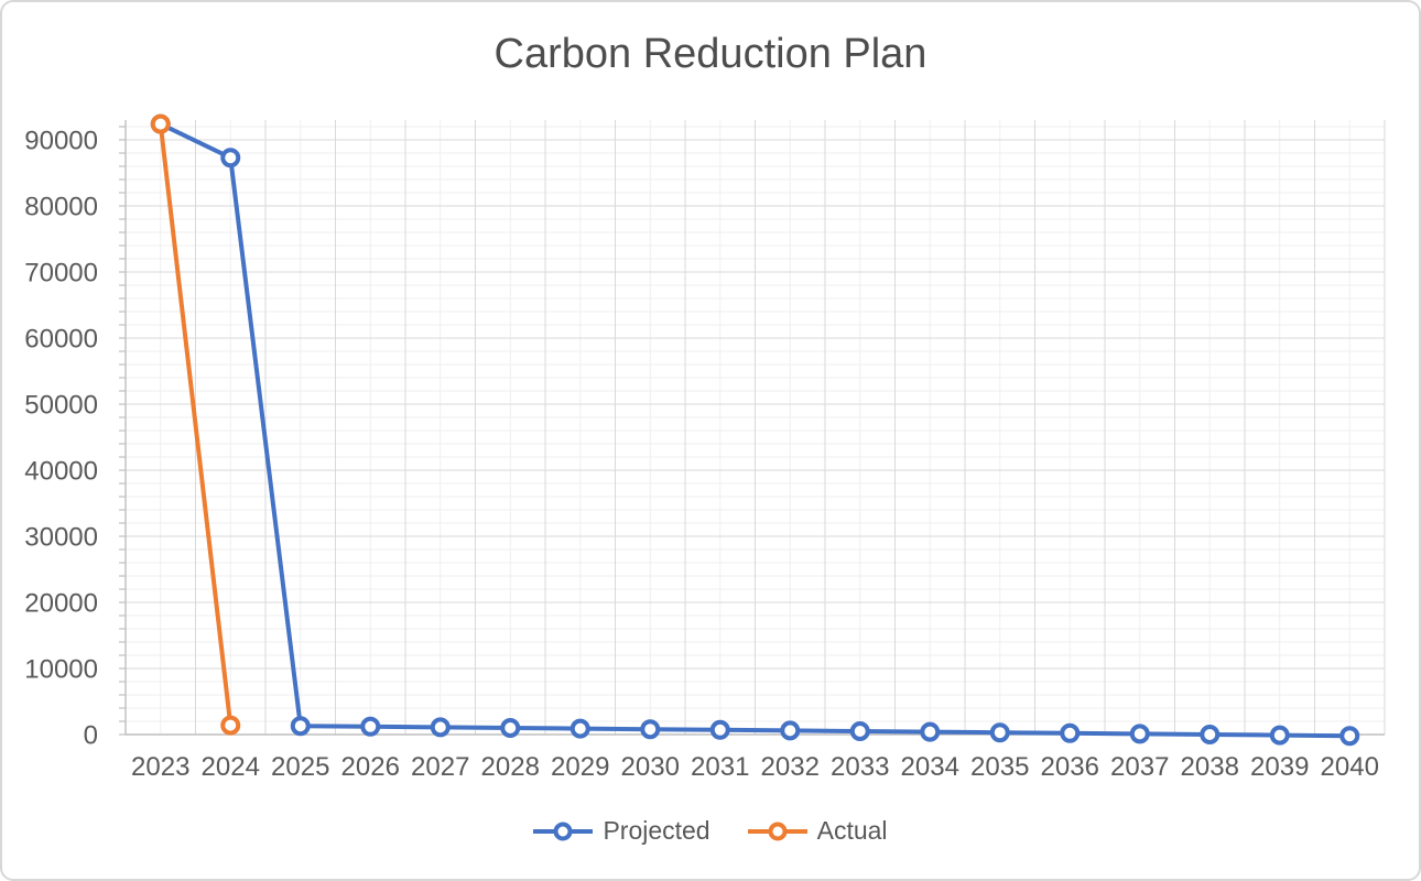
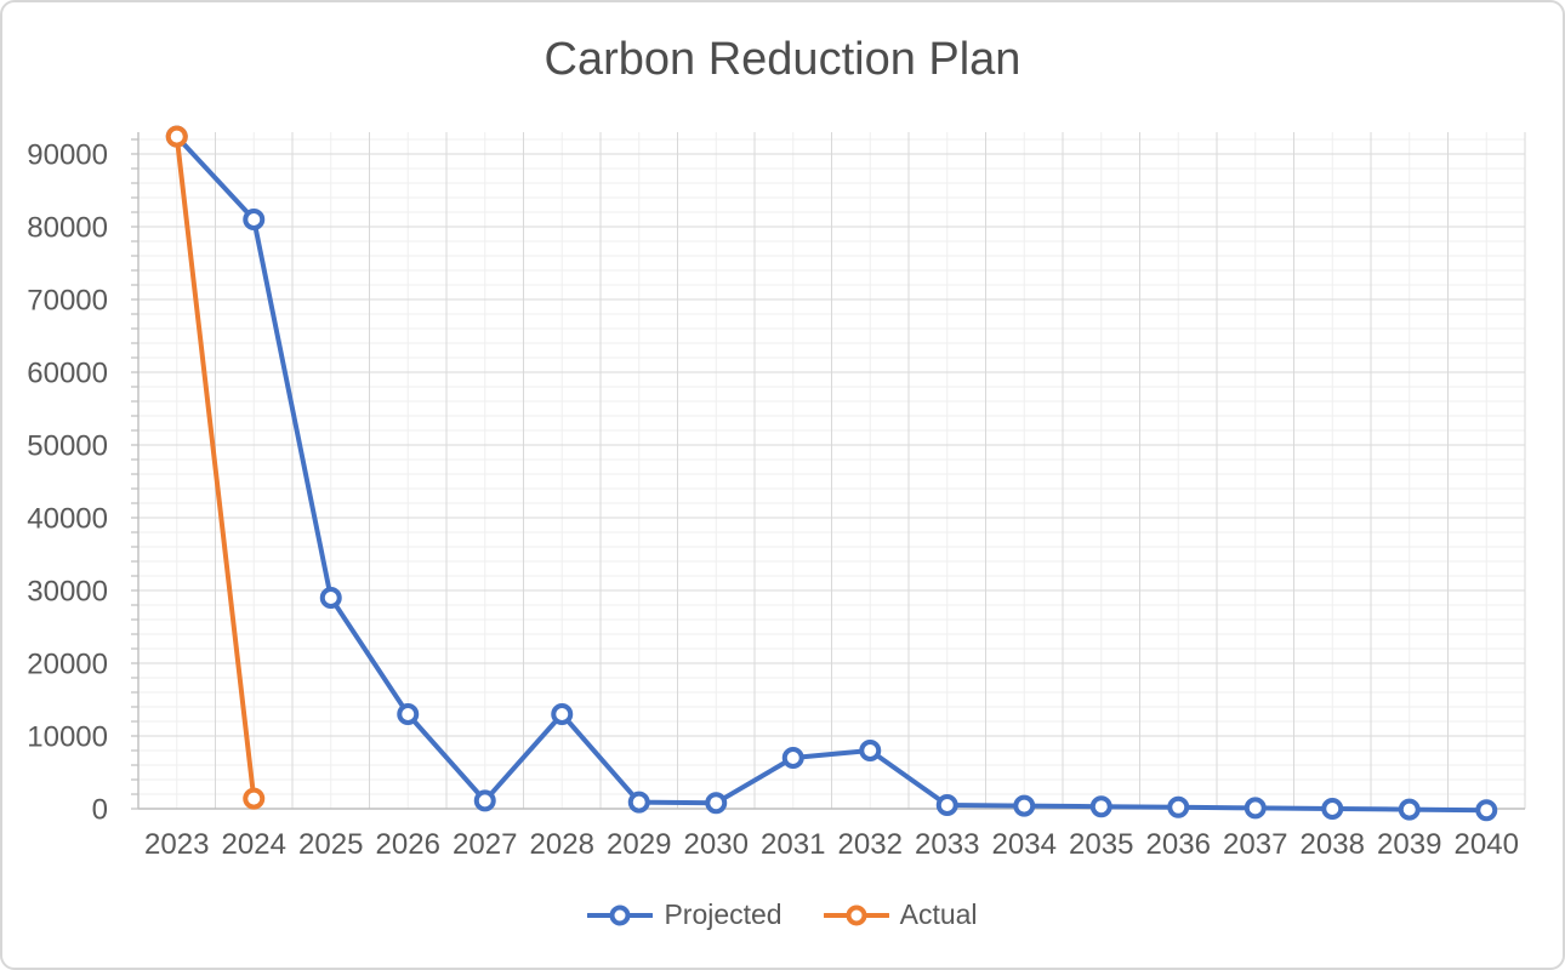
Projected/2024: 87000 -> 81000
Projected/2025: 1000 -> 29000
Projected/2026: 1000 -> 13000
Projected/2028: 1000 -> 13000
Projected/2031: 1000 -> 7000
Projected/2032: 1000 -> 8000
